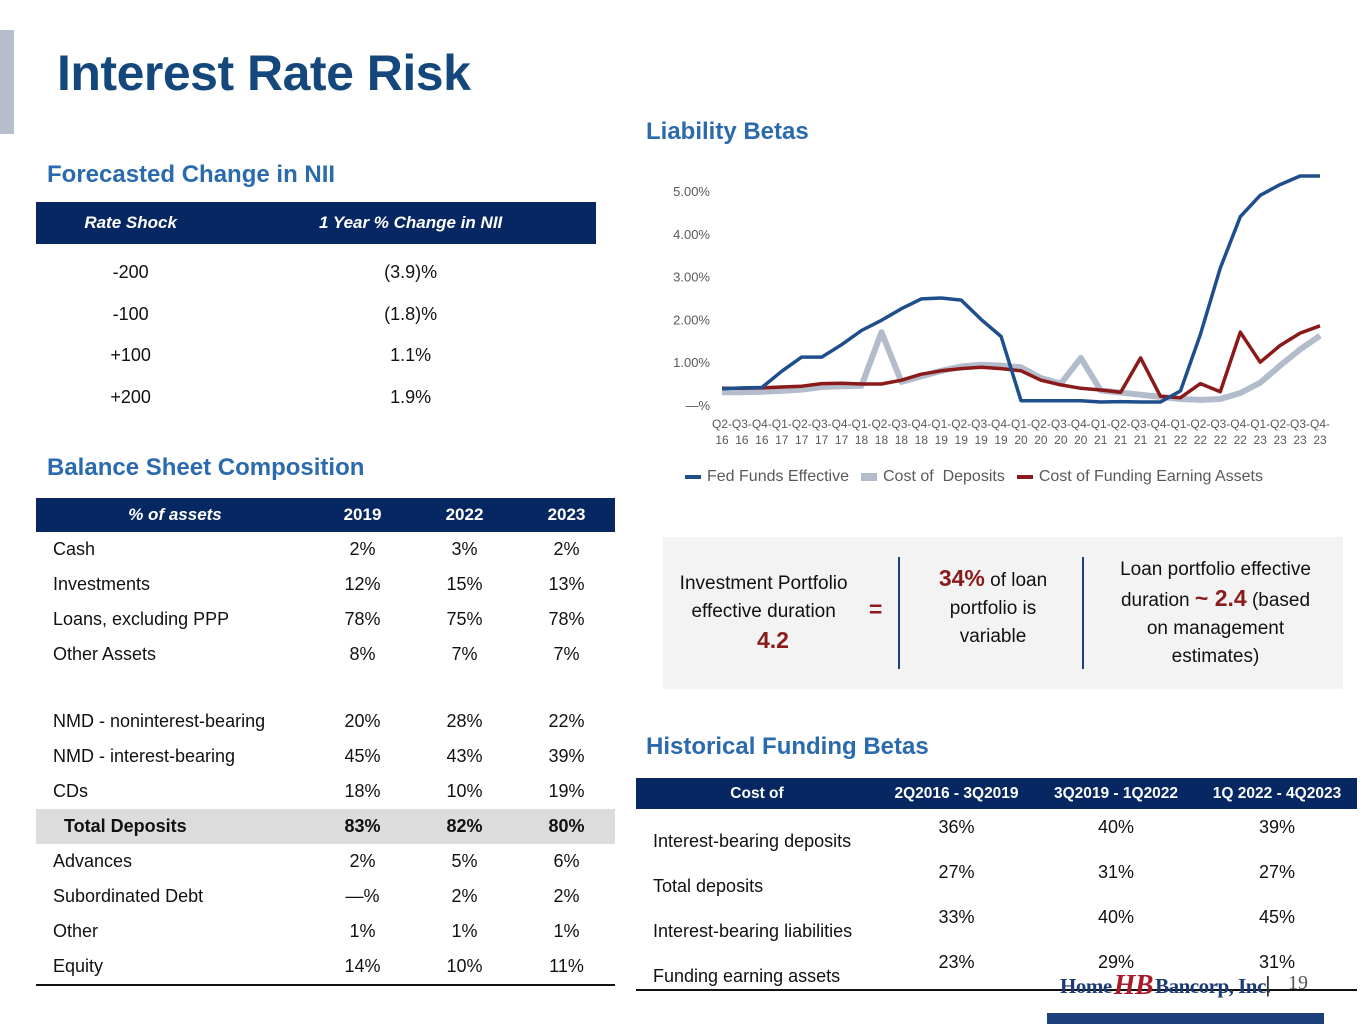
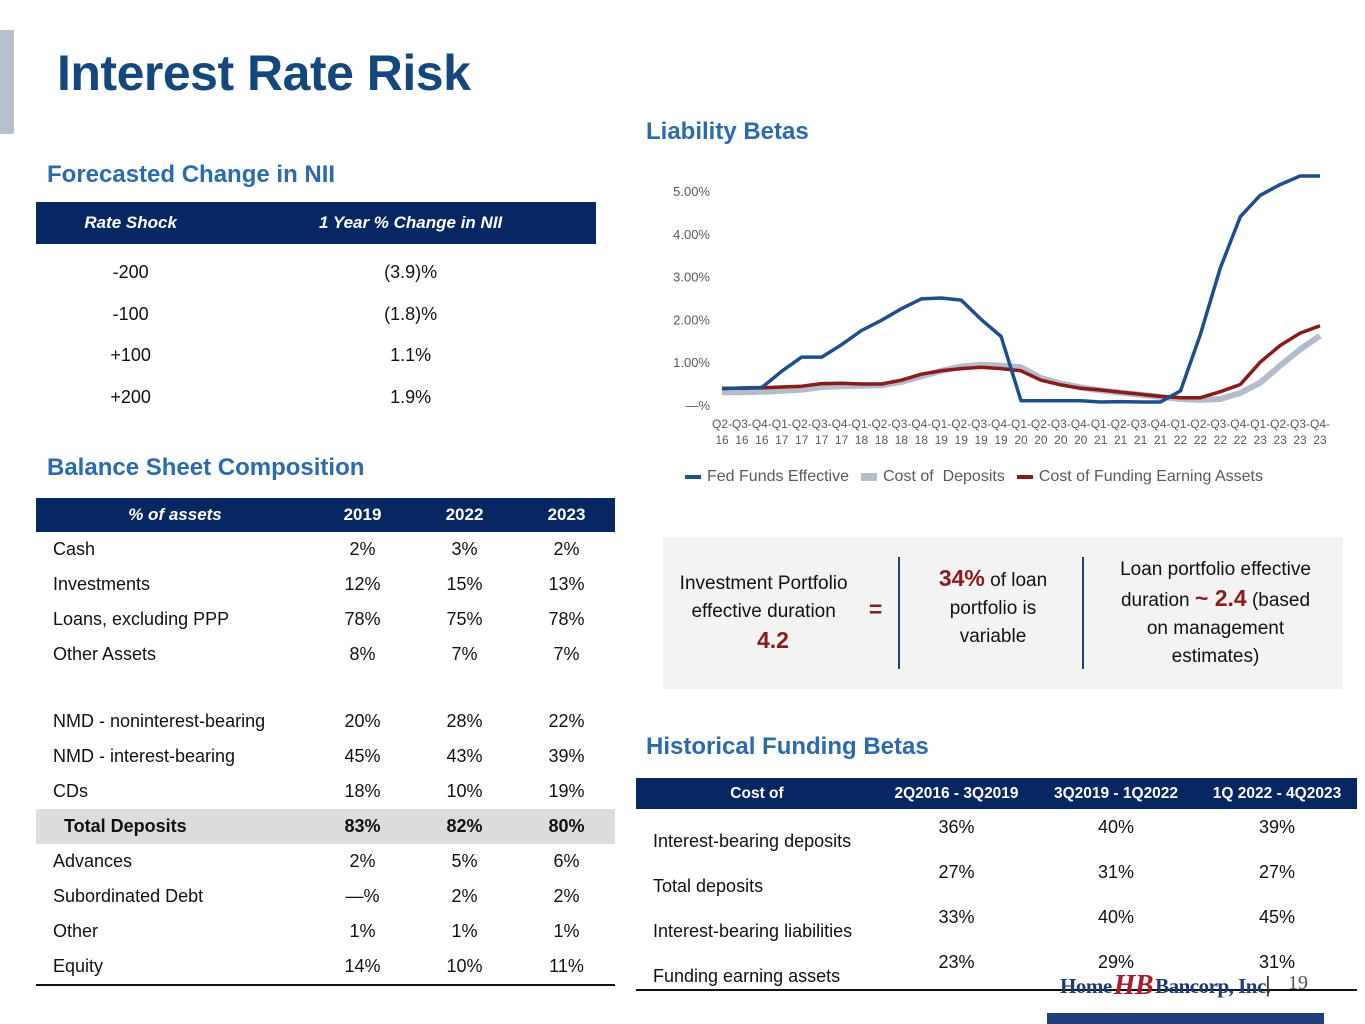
Cost of Deposits/Q2-18: 1.7% -> 0.5%
Cost of Deposits/Q4-20: 1.1% -> 0.4%
Cost of Funding Earning Assets/Q3-21: 1.1% -> 0.2%
Cost of Funding Earning Assets/Q2-22: 0.5% -> 0.2%
Cost of Funding Earning Assets/Q4-22: 1.7% -> 0.5%
